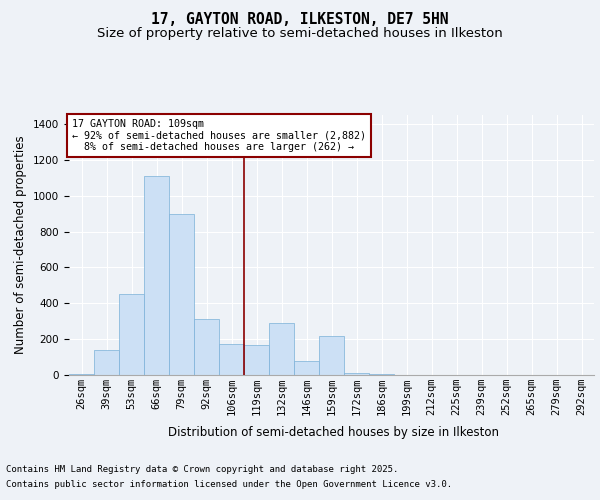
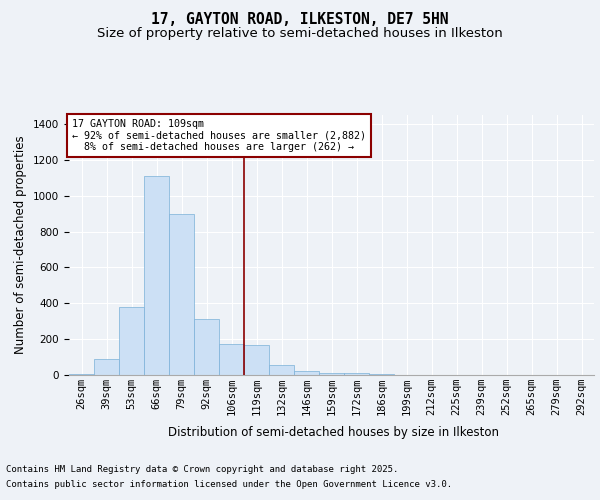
39sqm: 140 -> 90
53sqm: 450 -> 380
132sqm: 290 -> 60
146sqm: 80 -> 20
159sqm: 220 -> 10
